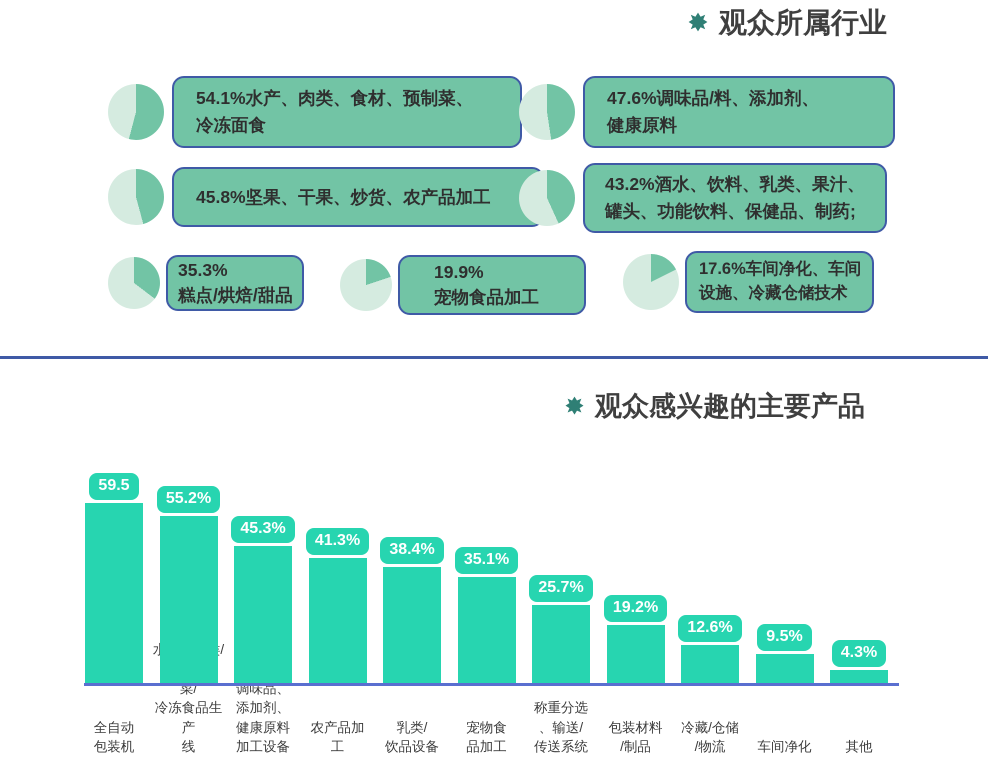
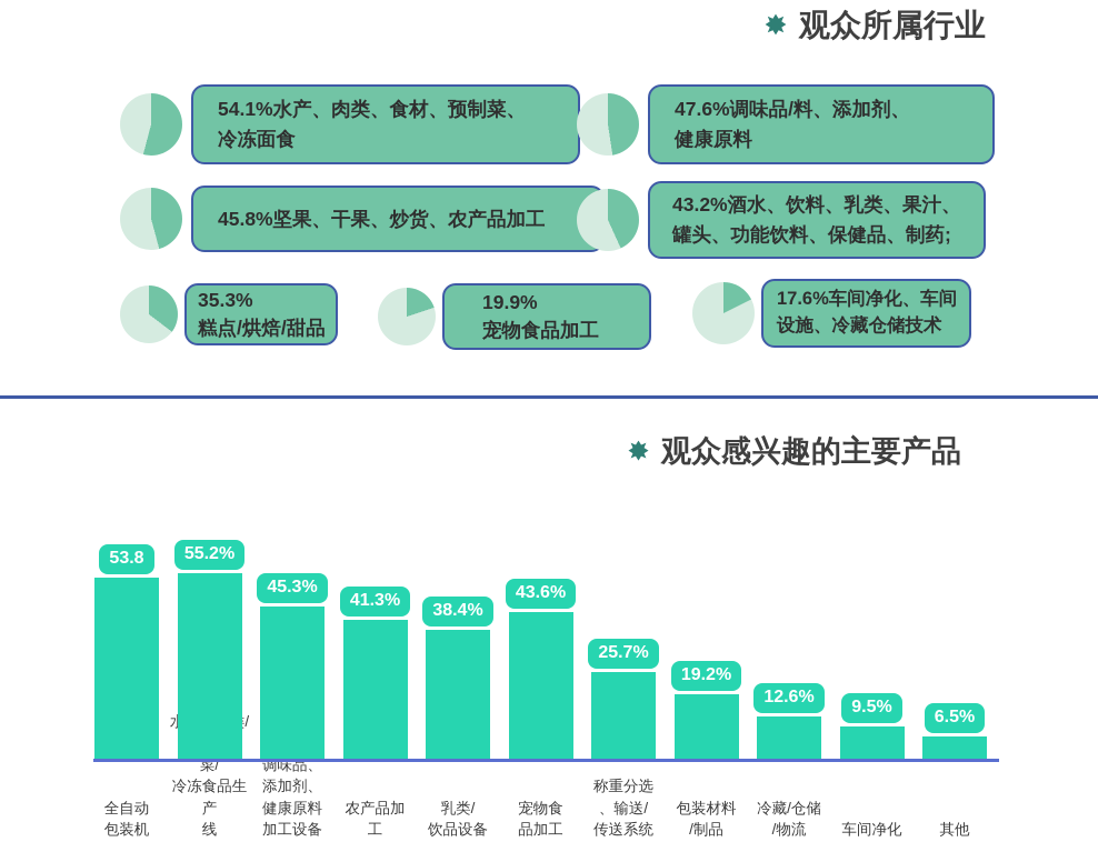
全自动包装机: 59.5 -> 53.8
宠物食品加工: 35.1% -> 43.6%
其他: 4.3% -> 6.5%
